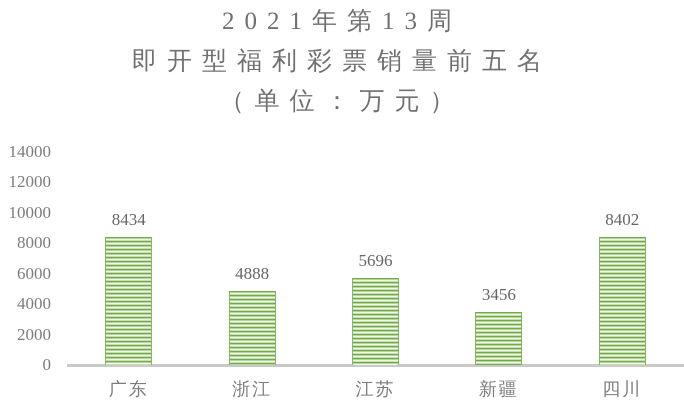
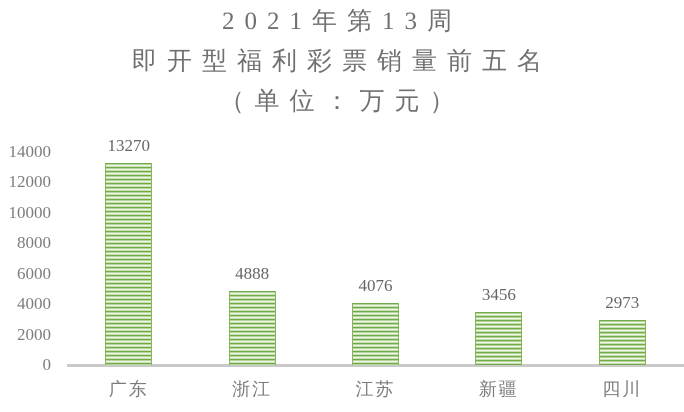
广东: 8434 -> 13270
江苏: 5696 -> 4076
四川: 8402 -> 2973
